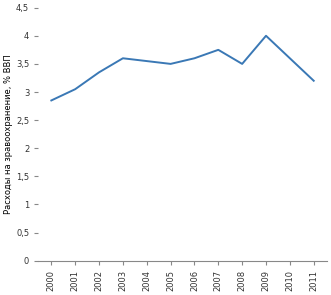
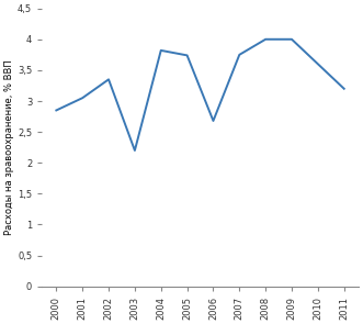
2003: 3,60 -> 2,20
2004: 3,55 -> 3,82
2005: 3,50 -> 3,74
2006: 3,60 -> 2,68
2008: 3,50 -> 4,00
